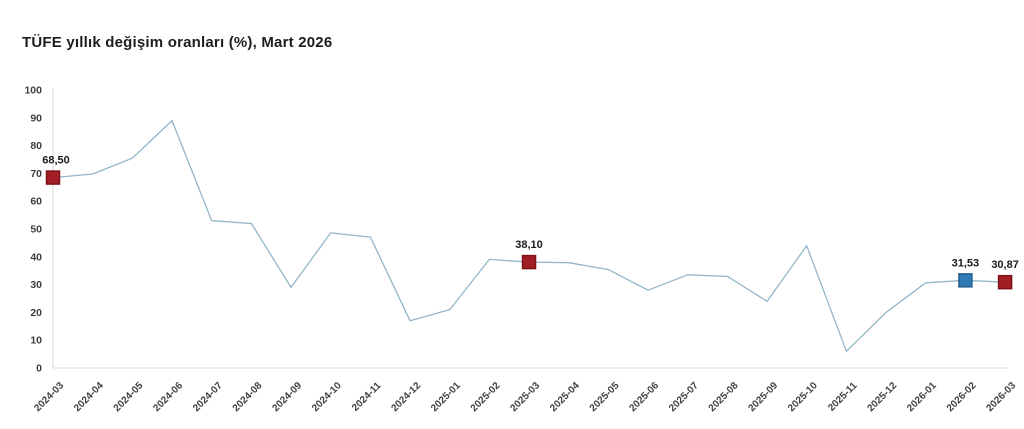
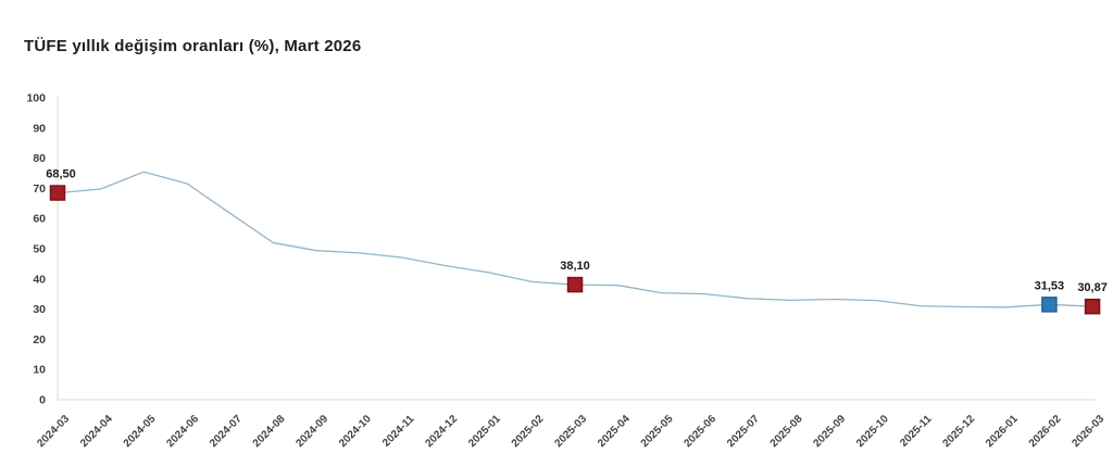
2024-06: 89 -> 72
2024-07: 53 -> 62
2024-09: 29 -> 49
2024-12: 17 -> 44
2025-01: 21 -> 42
2025-06: 28 -> 35
2025-09: 24 -> 33
2025-10: 44 -> 33
2025-11: 6 -> 31
2025-12: 20 -> 31
